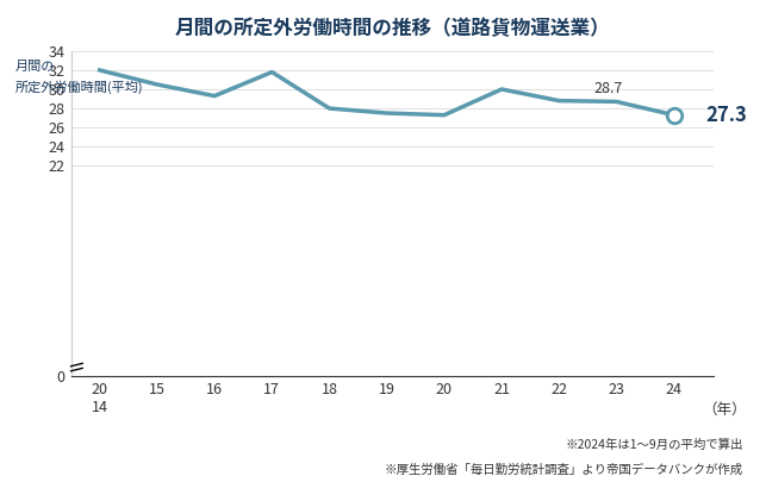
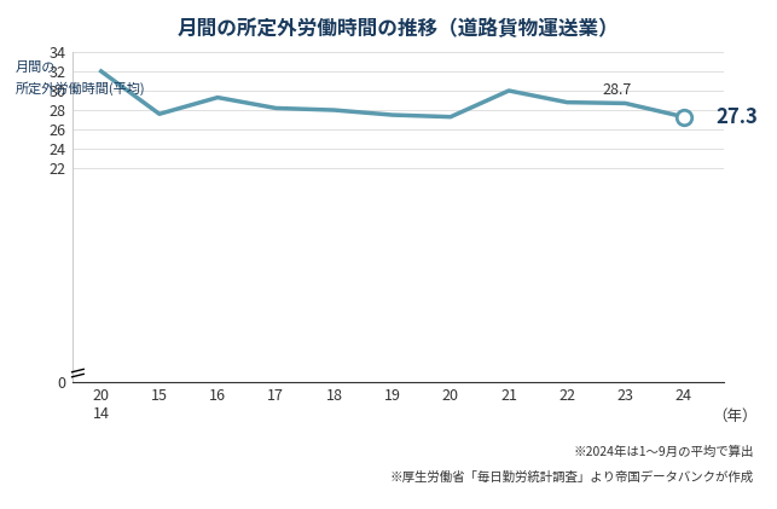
15: 30.5 -> 27.6
17: 31.8 -> 28.2
